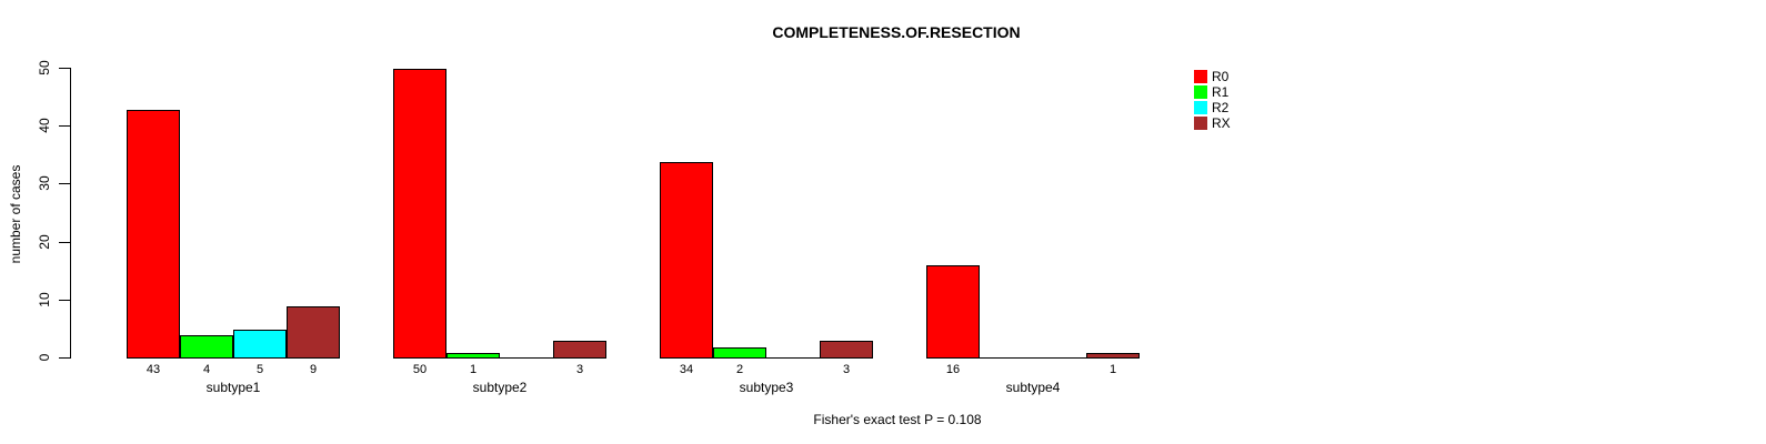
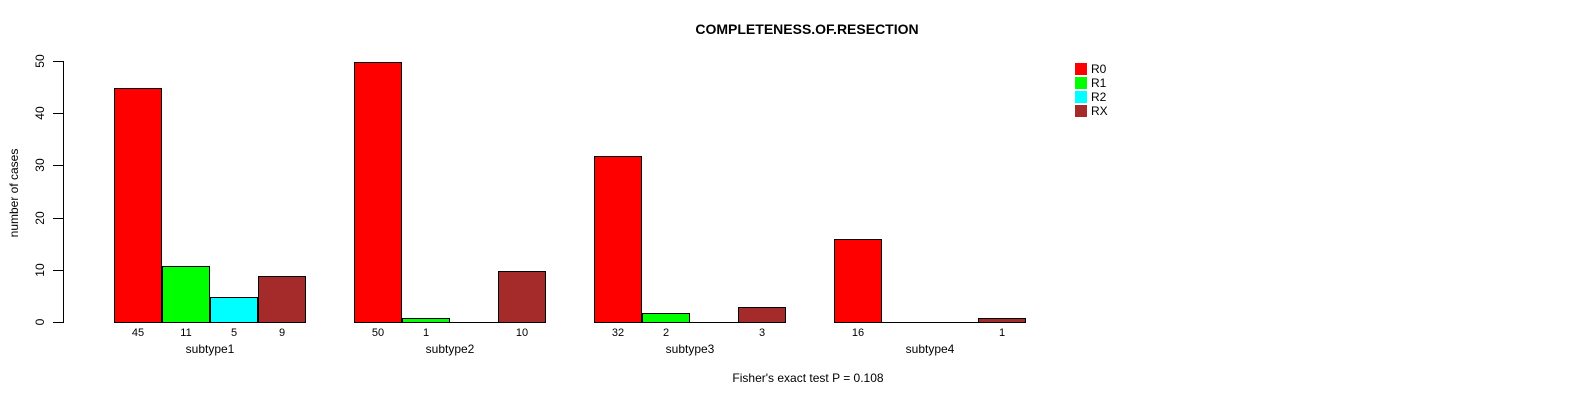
R0/subtype1: 43 -> 45
R1/subtype1: 4 -> 11
RX/subtype2: 3 -> 10
R0/subtype3: 34 -> 32
